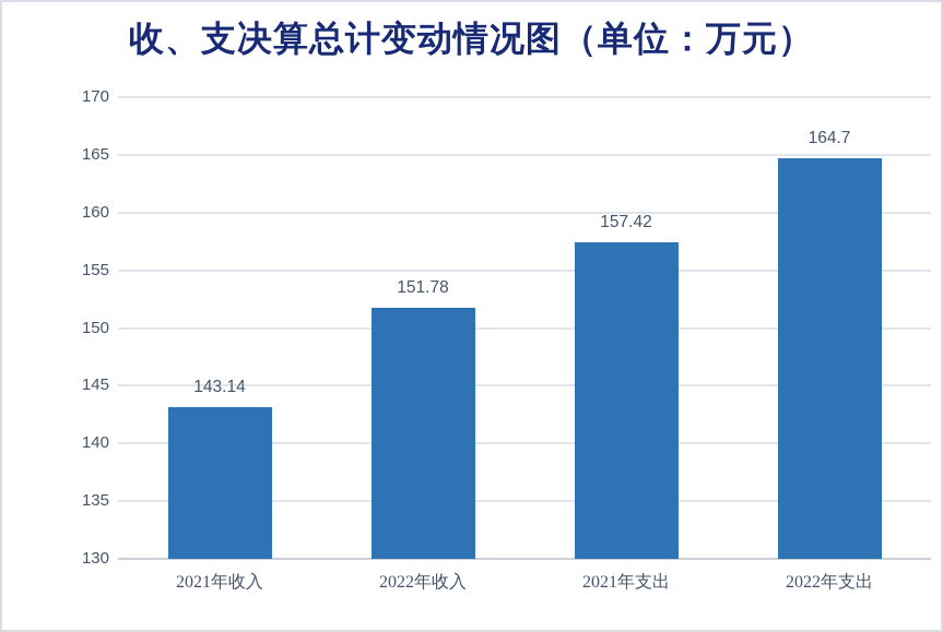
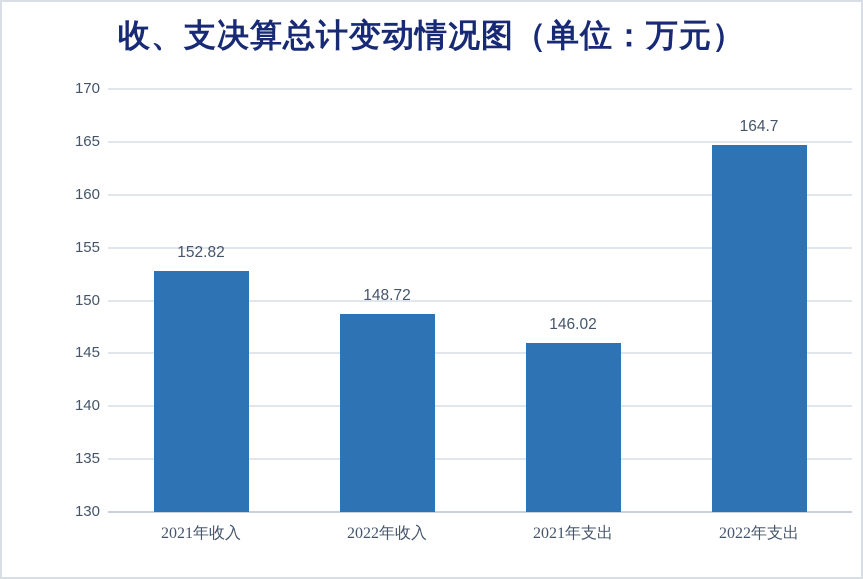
2021年收入: 143.14 -> 152.82
2022年收入: 151.78 -> 148.72
2021年支出: 157.42 -> 146.02
